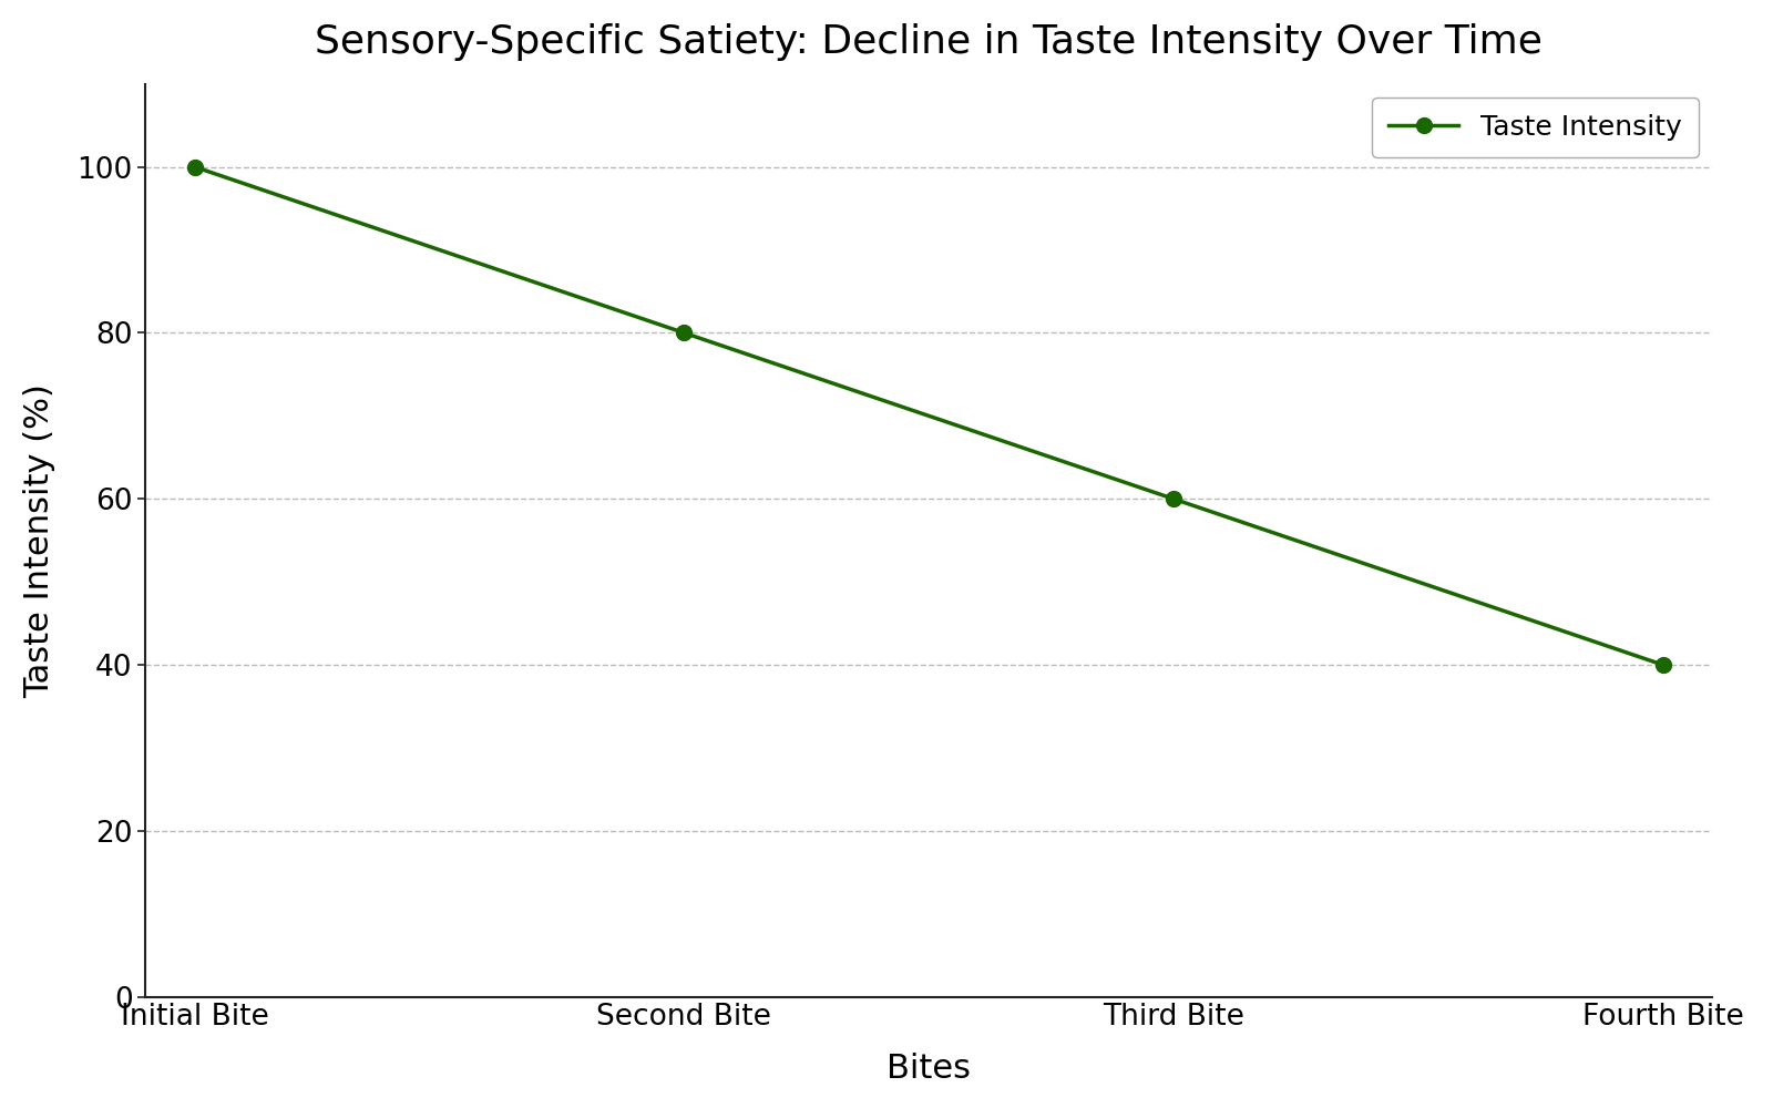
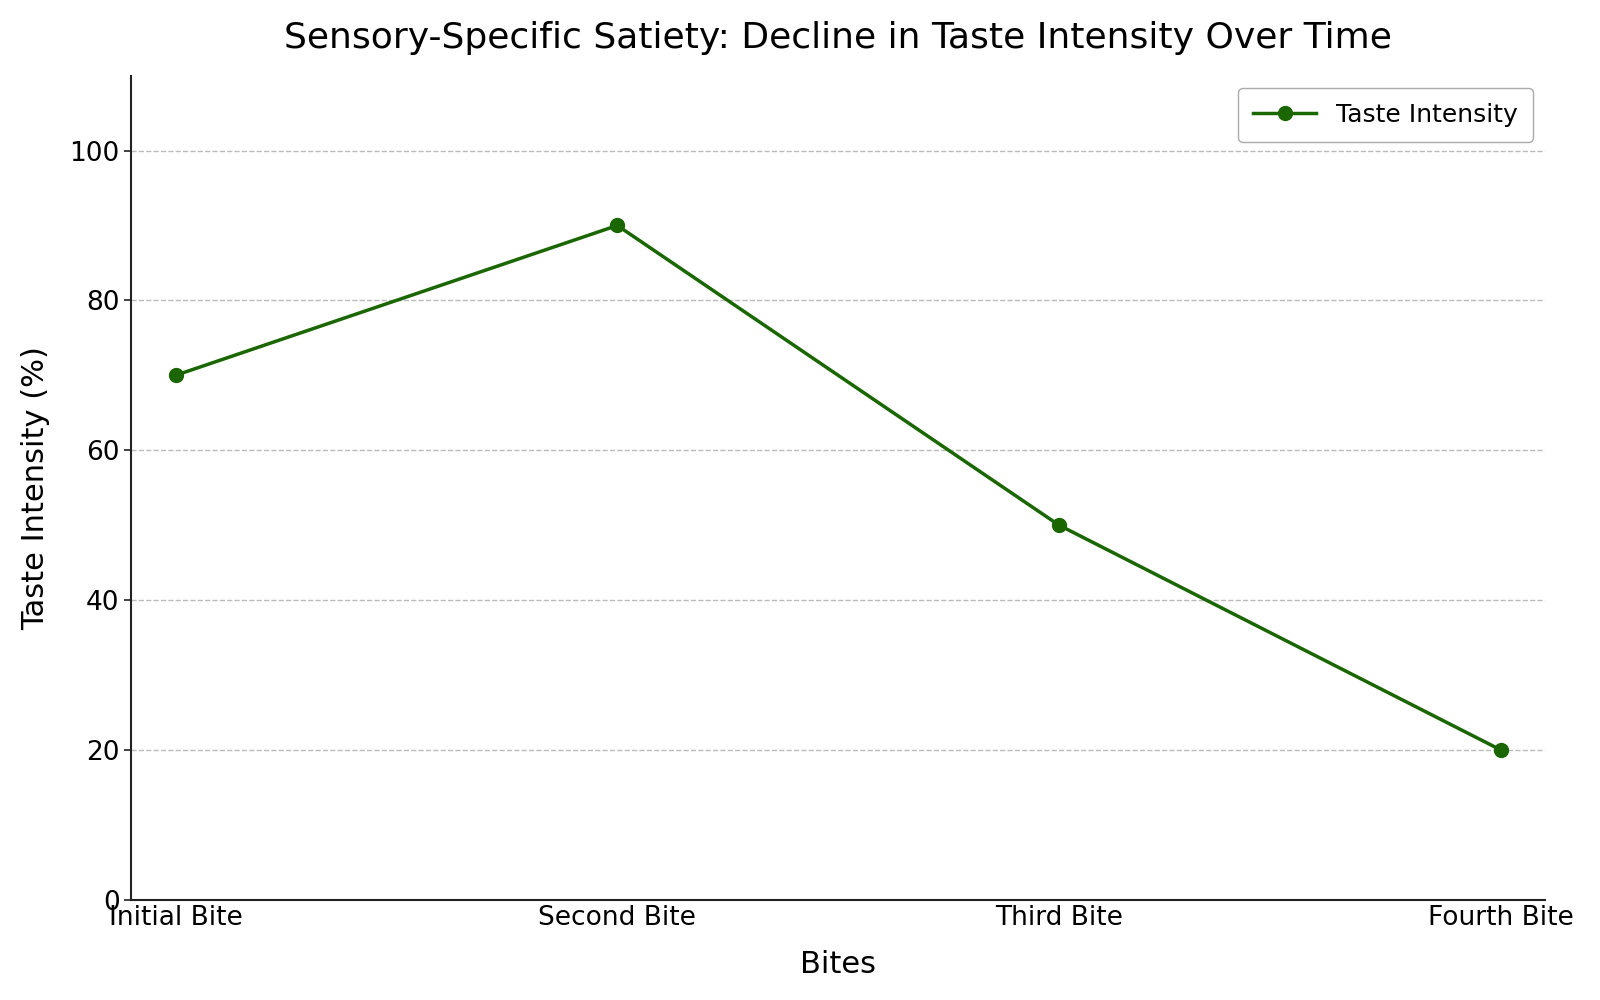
Initial Bite: 100 -> 70
Second Bite: 80 -> 90
Third Bite: 60 -> 50
Fourth Bite: 40 -> 20
